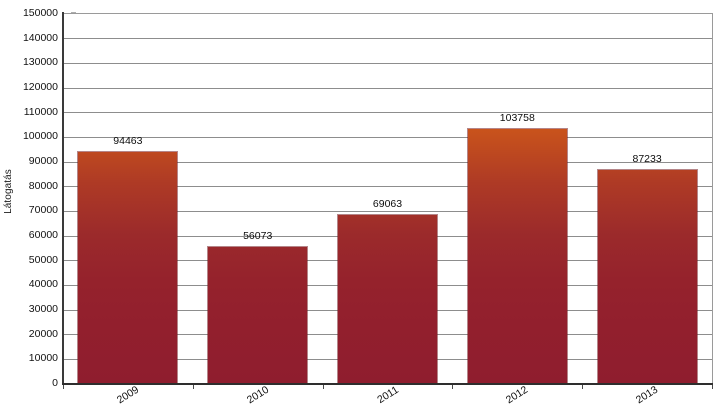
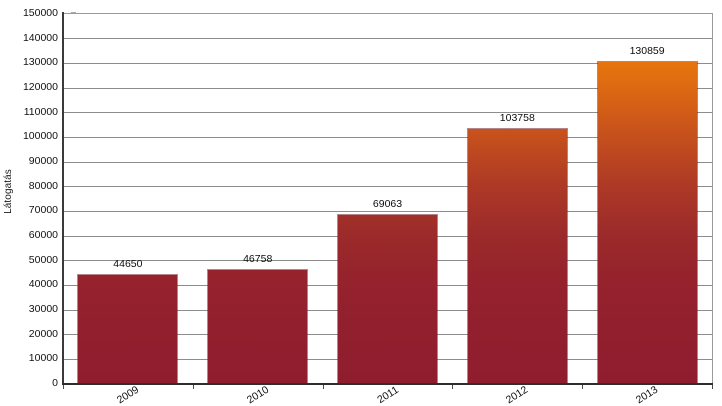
2009: 94463 -> 44650
2010: 56073 -> 46758
2013: 87233 -> 130859
